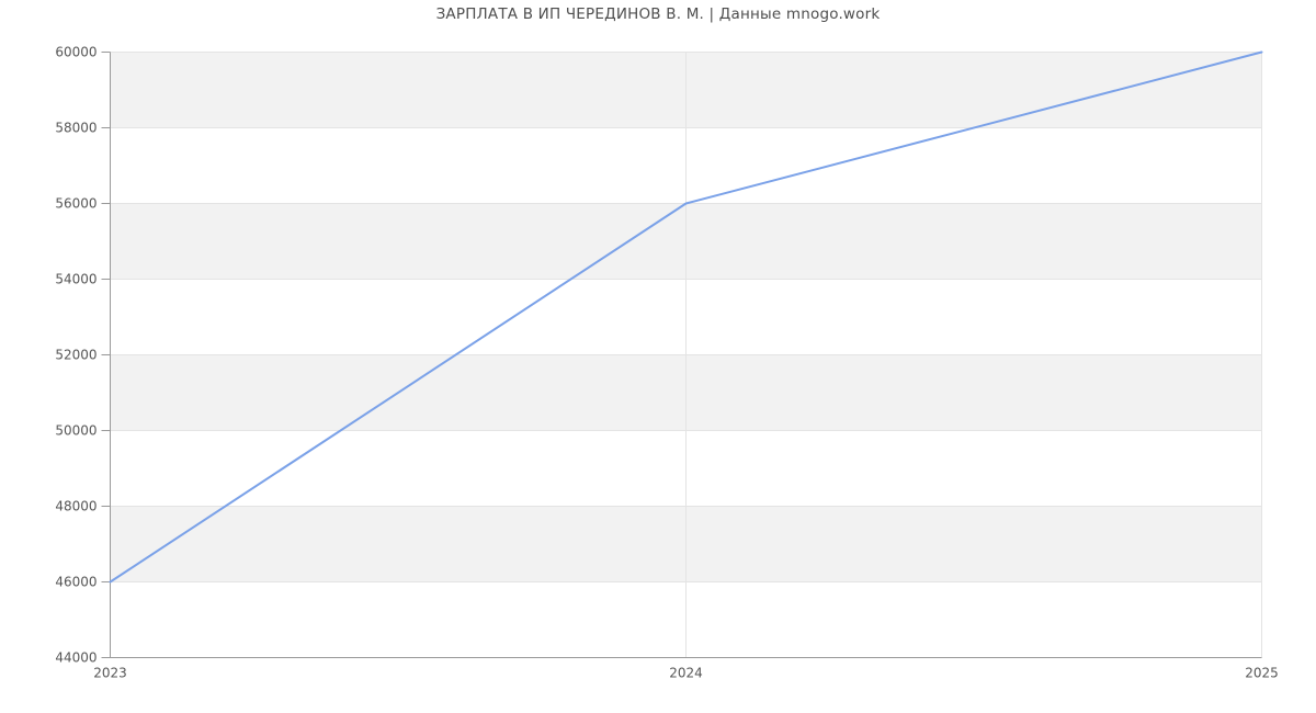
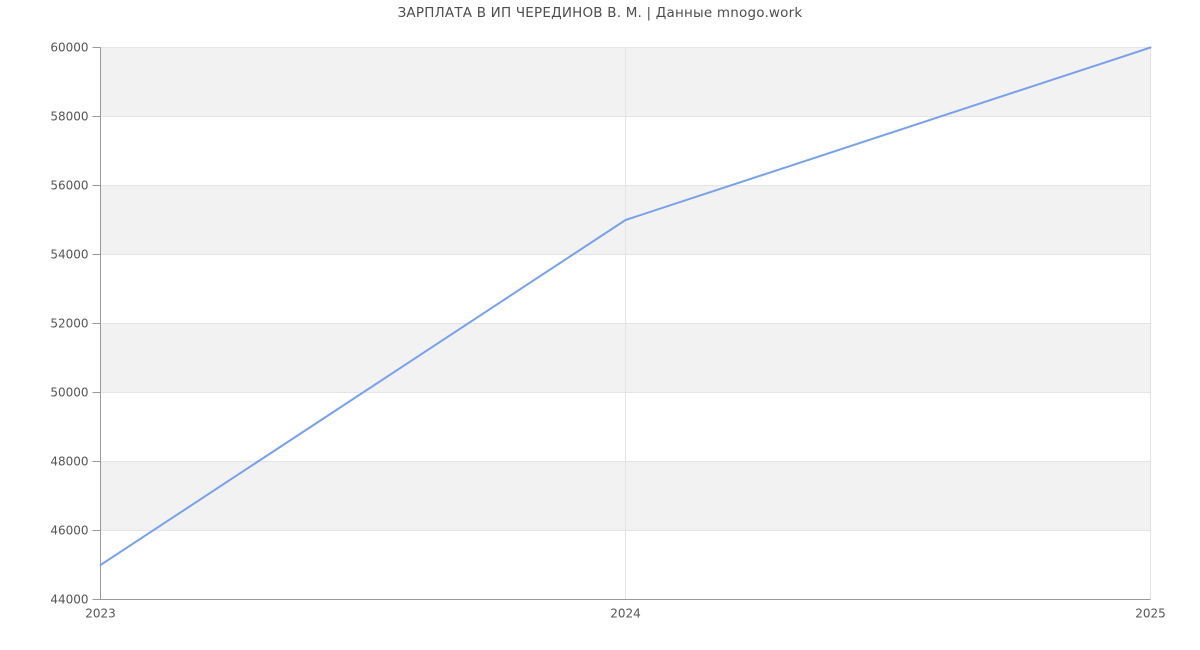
2023: 46000 -> 45000
2024: 56000 -> 55000
